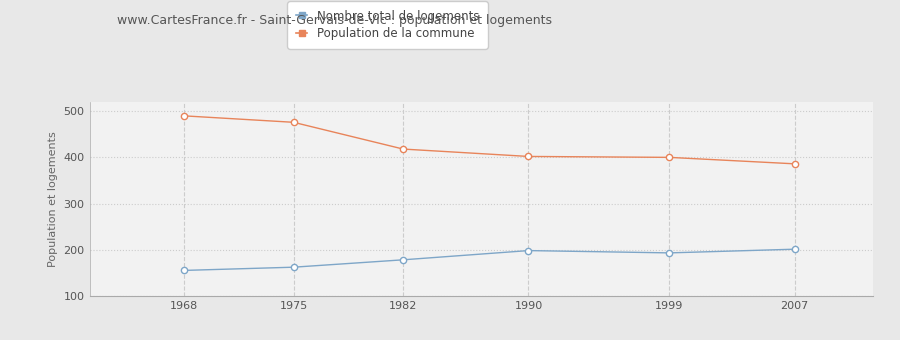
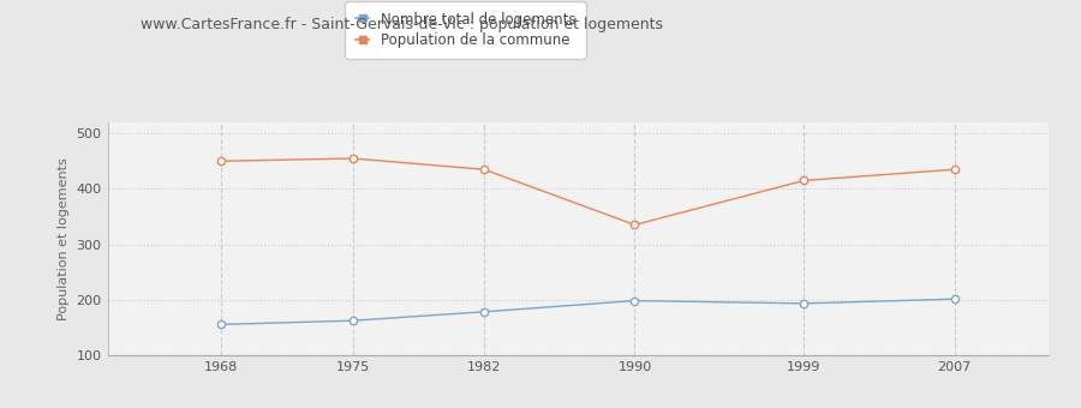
Population de la commune/1968: 490 -> 450
Population de la commune/1975: 476 -> 455
Population de la commune/1982: 418 -> 435
Population de la commune/1990: 402 -> 335
Population de la commune/1999: 400 -> 415
Population de la commune/2007: 386 -> 435
